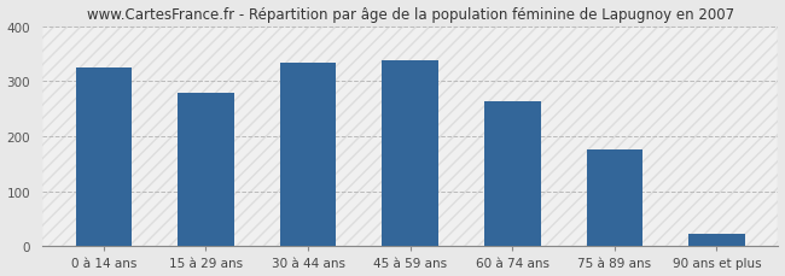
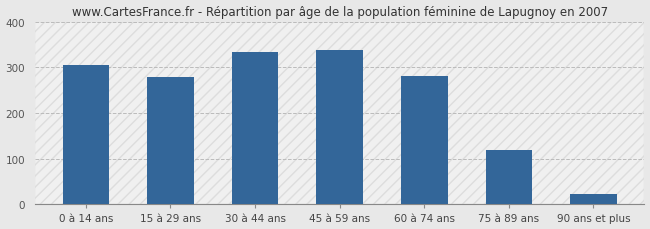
0 à 14 ans: 325 -> 305
60 à 74 ans: 263 -> 280
75 à 89 ans: 176 -> 120
